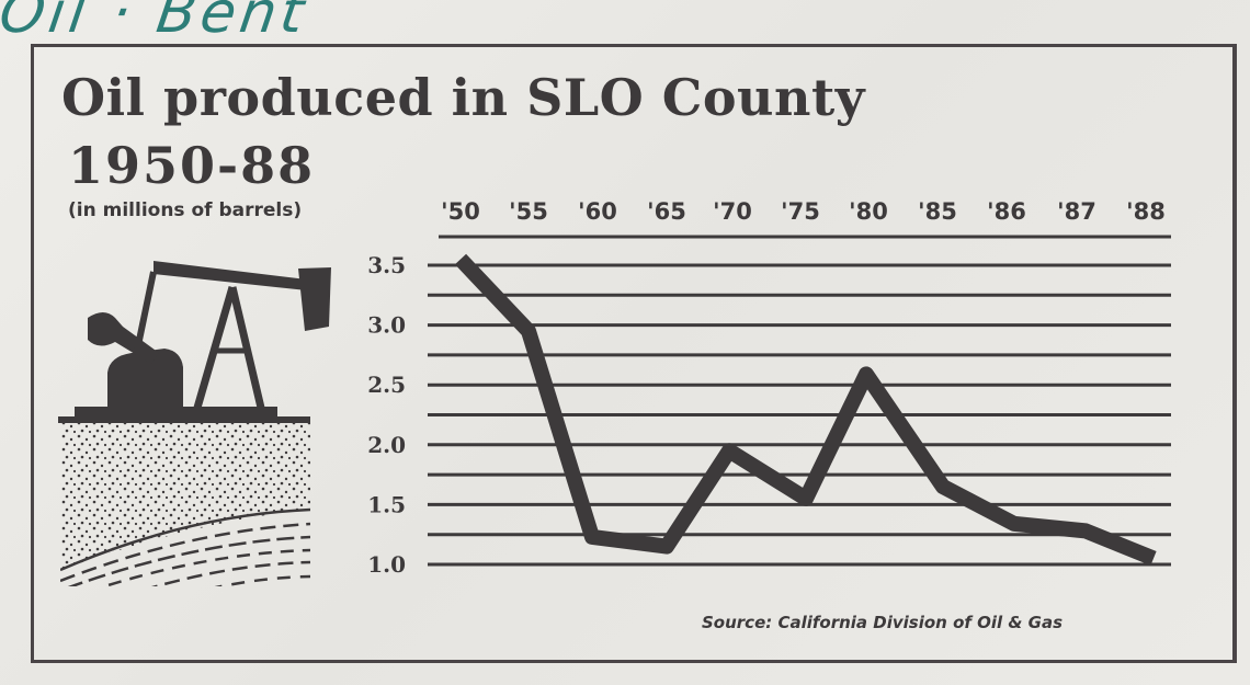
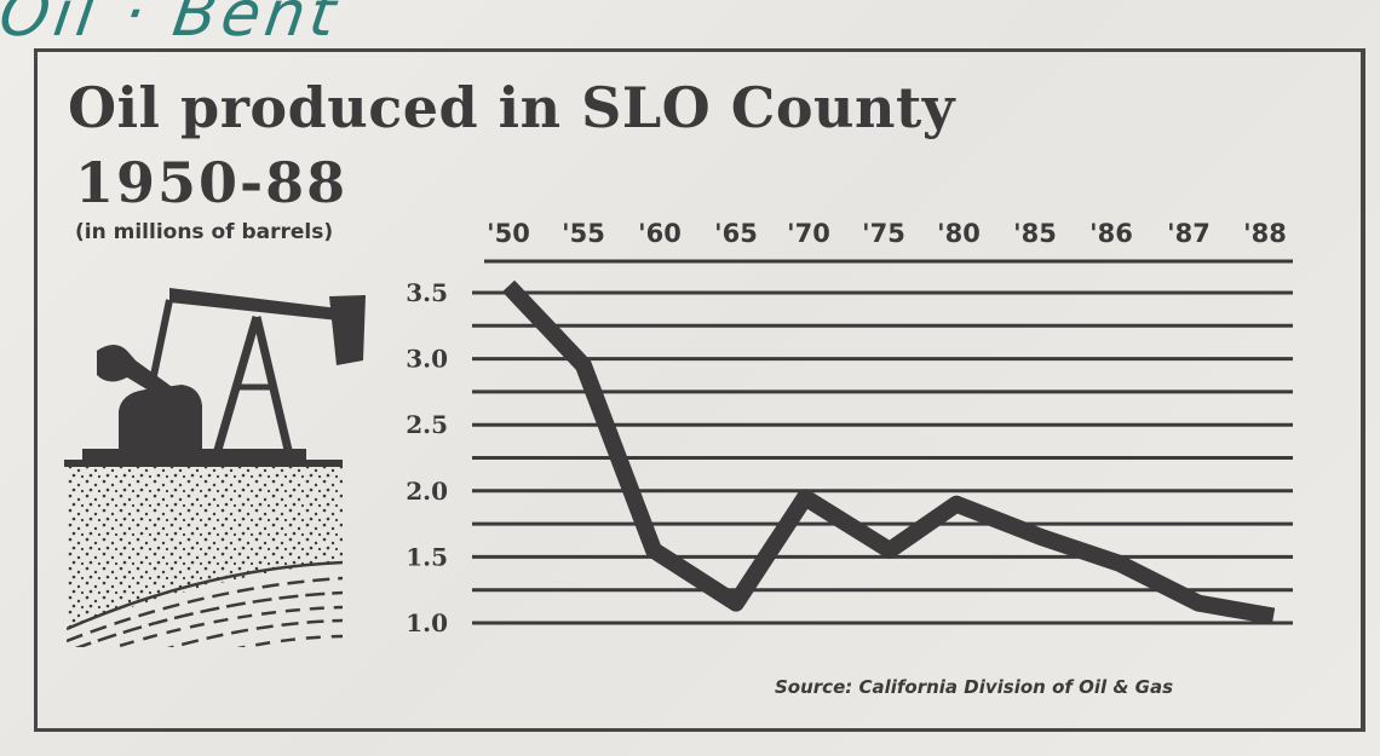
'60: 1.23 -> 1.55
'80: 2.59 -> 1.90
'86: 1.34 -> 1.45
'87: 1.28 -> 1.15
